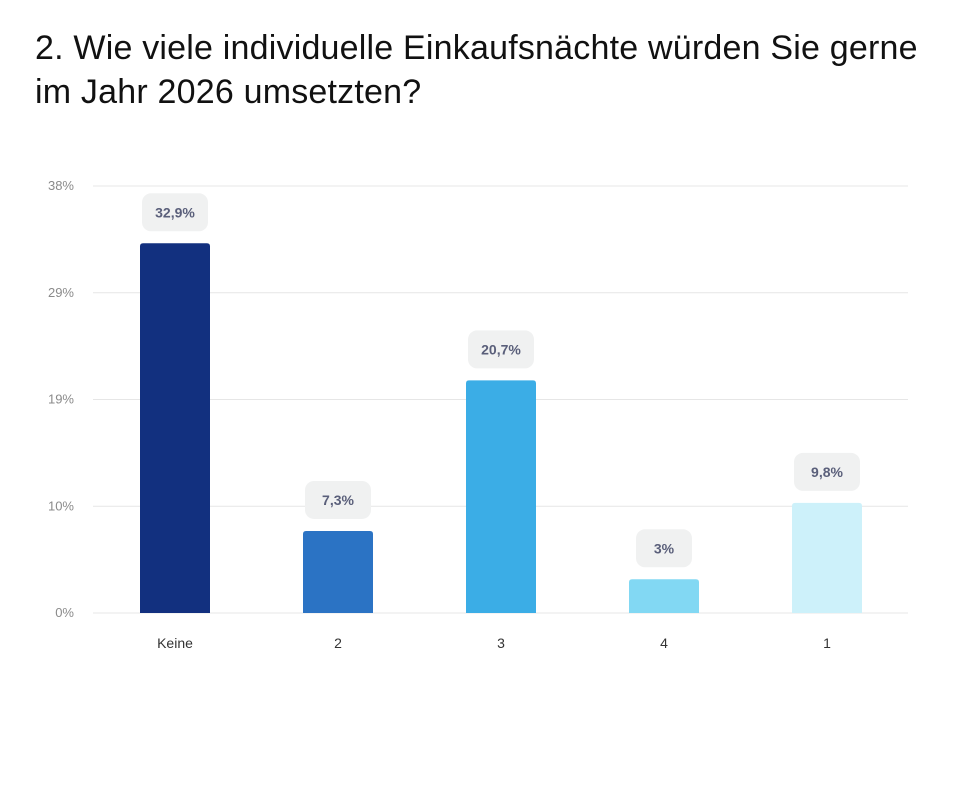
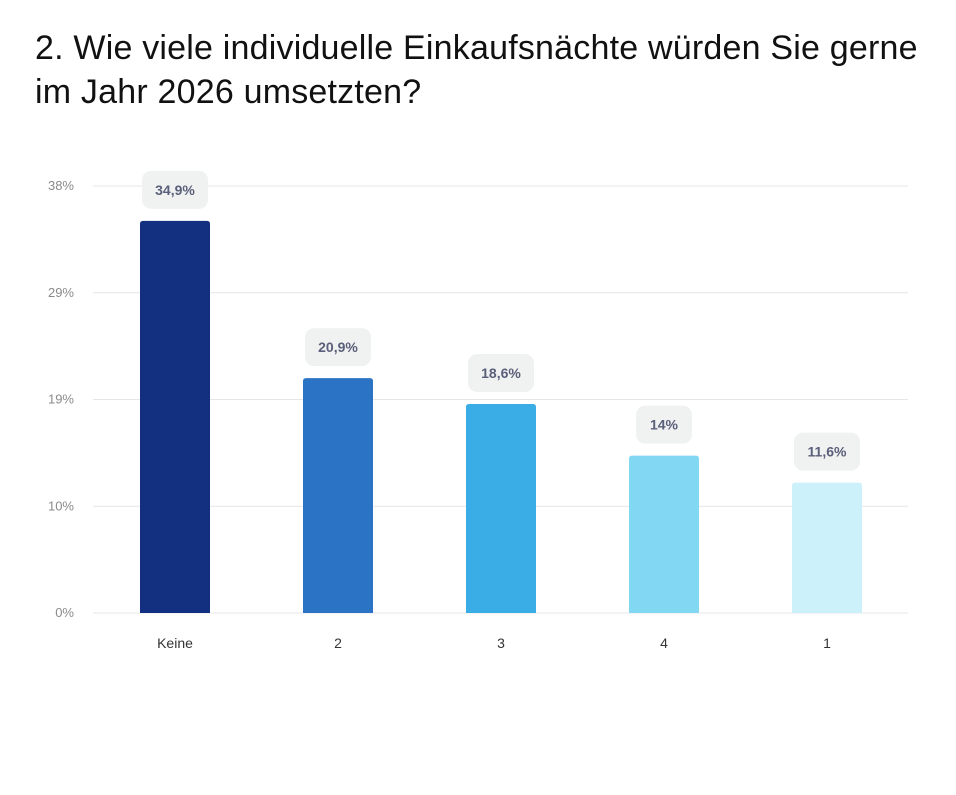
Keine: 32,9% -> 34,9%
2: 7,3% -> 20,9%
3: 20,7% -> 18,6%
4: 3% -> 14%
1: 9,8% -> 11,6%
